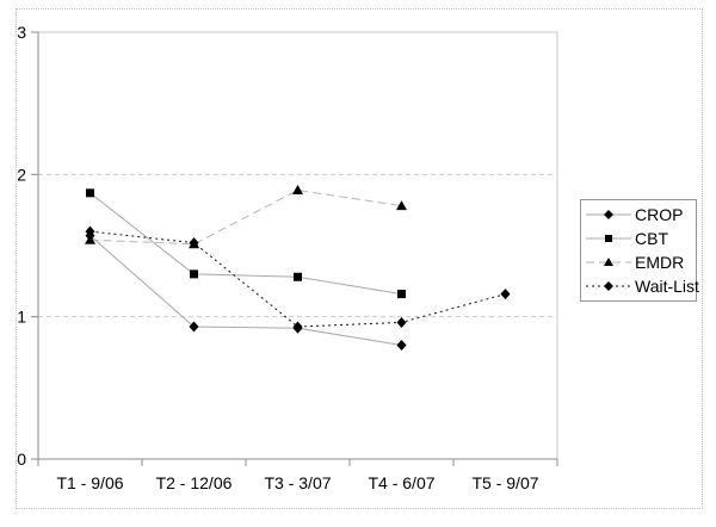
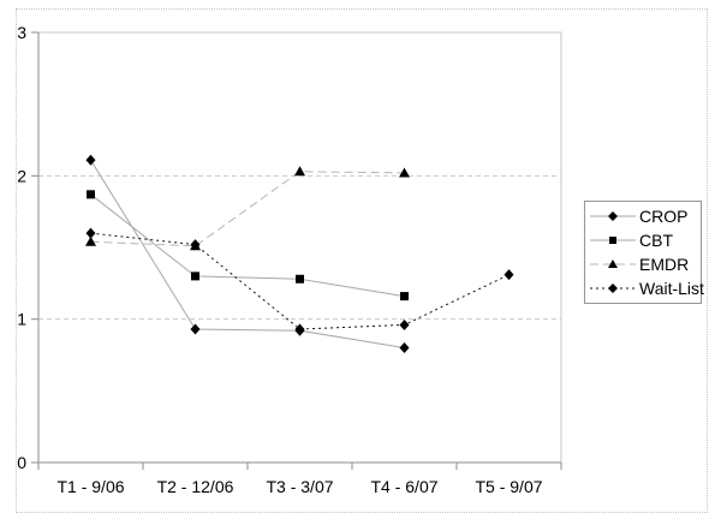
CROP/T1 - 9/06: 1.57 -> 2.11
EMDR/T3 - 3/07: 1.89 -> 2.03
EMDR/T4 - 6/07: 1.78 -> 2.02
Wait-List/T5 - 9/07: 1.16 -> 1.31
